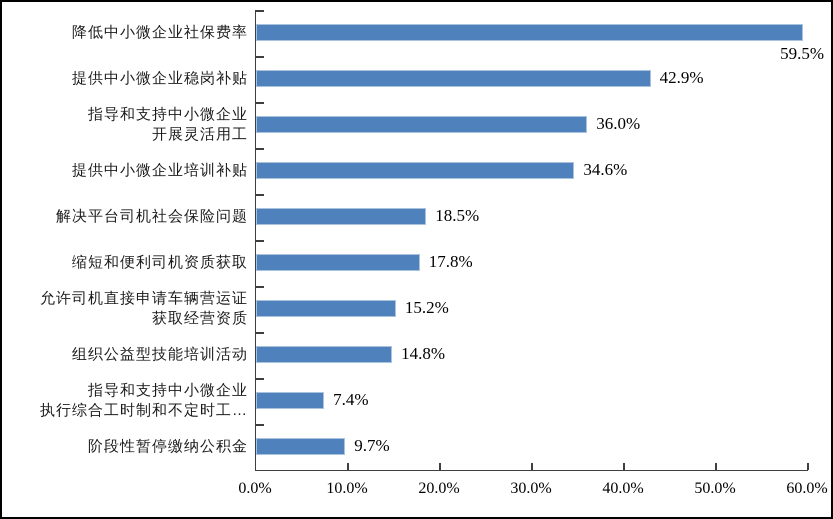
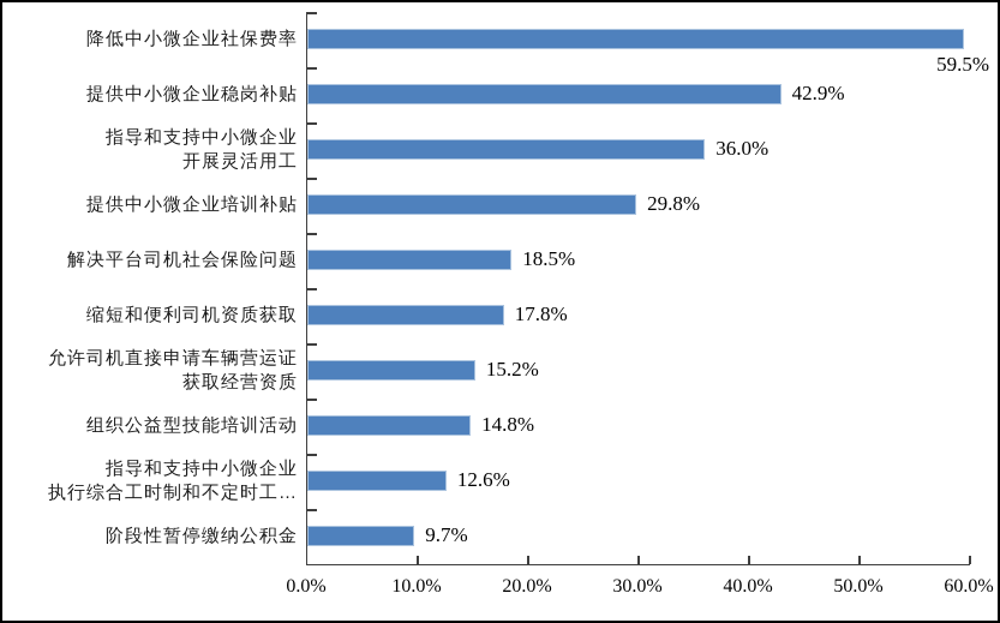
提供中小微企业培训补贴: 34.6% -> 29.8%
指导和支持中小微企业 执行综合工时制和不定时工…: 7.4% -> 12.6%
